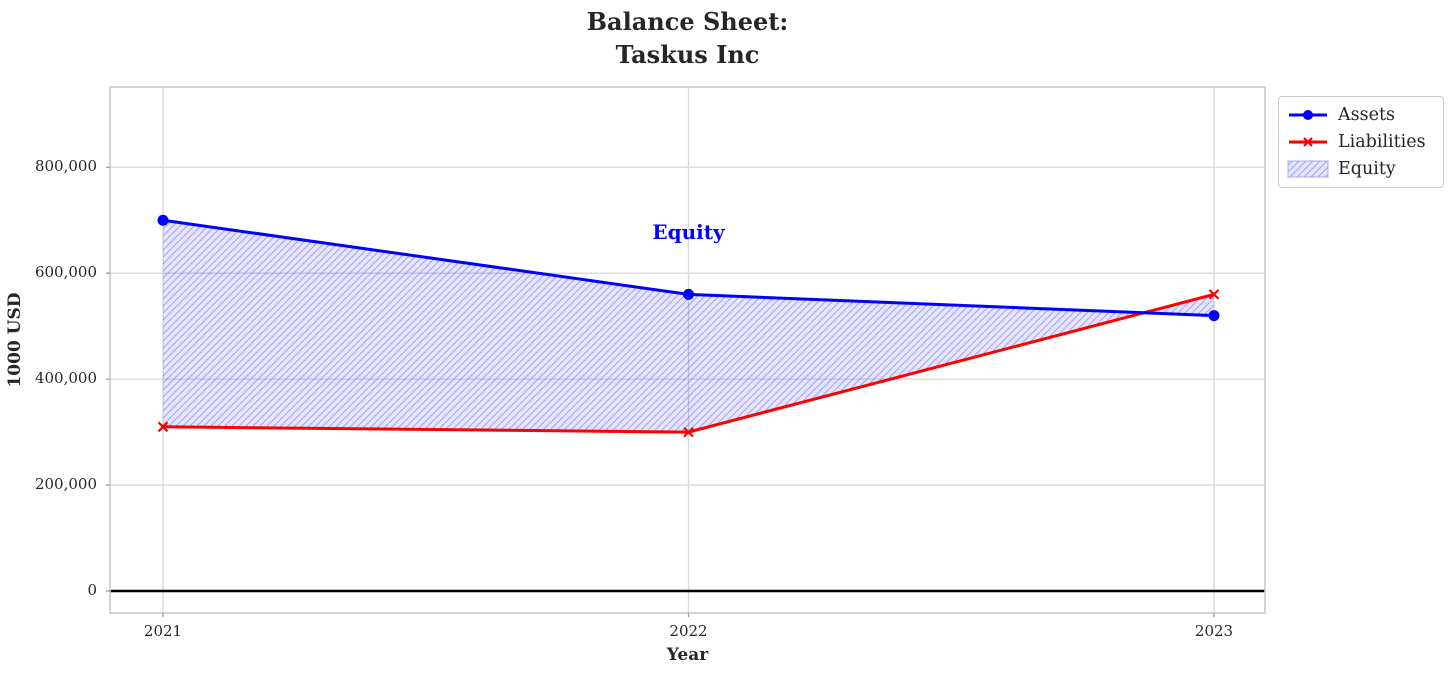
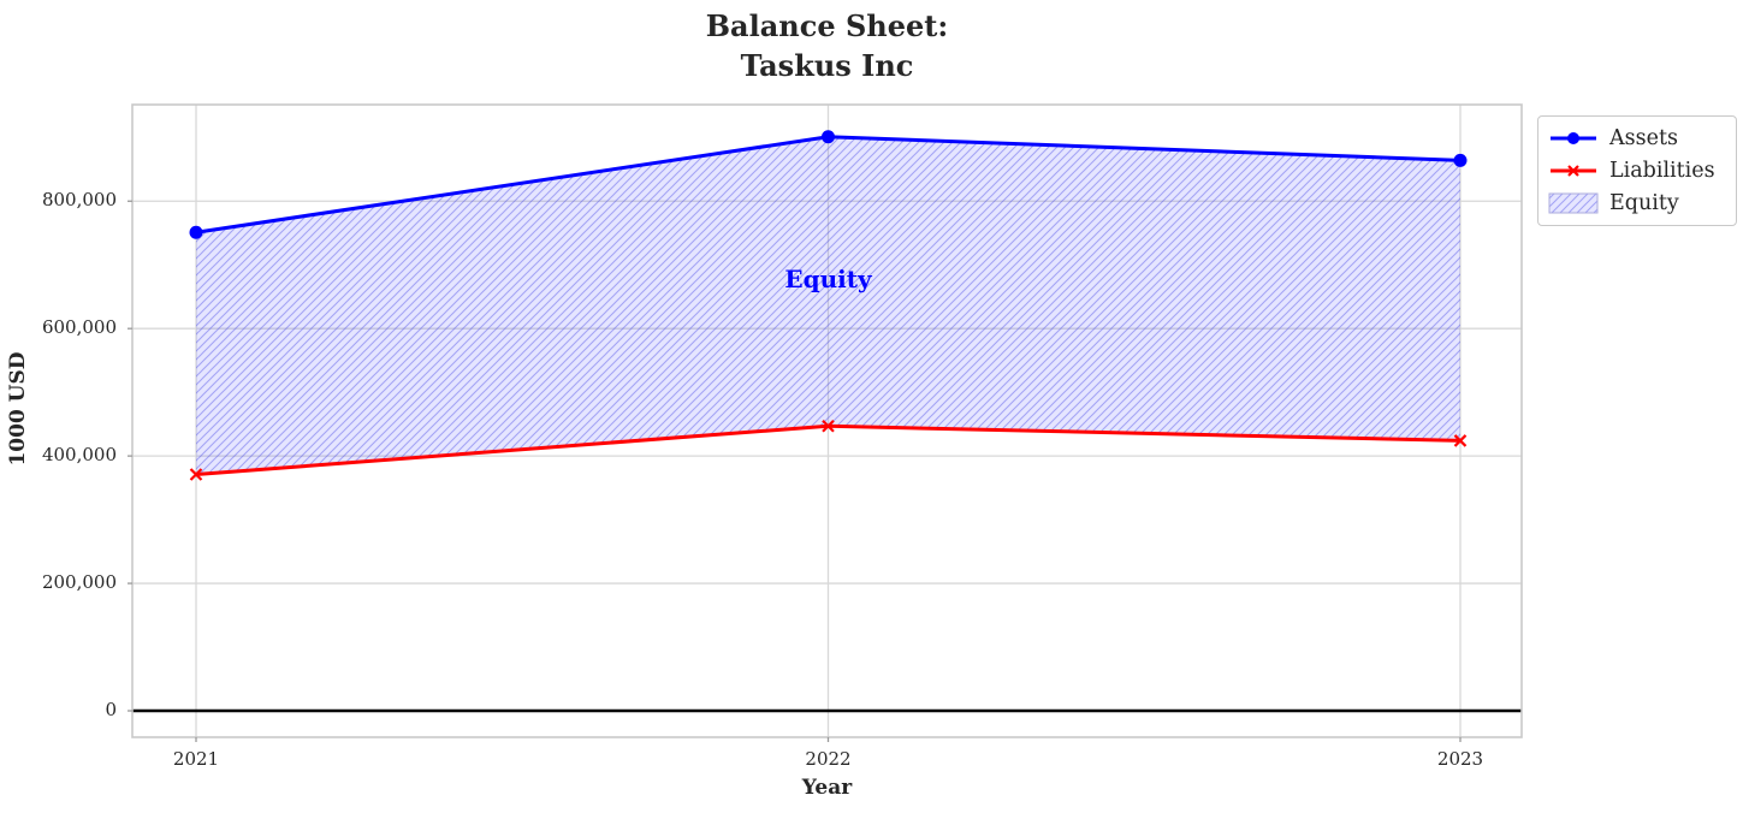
Assets/2021: 700000 -> 750000
Liabilities/2021: 310000 -> 370000
Assets/2022: 560000 -> 900000
Liabilities/2022: 300000 -> 450000
Assets/2023: 520000 -> 860000
Liabilities/2023: 560000 -> 420000
